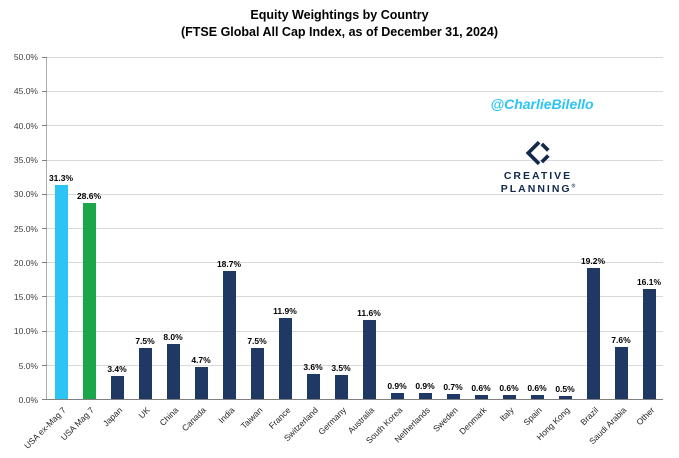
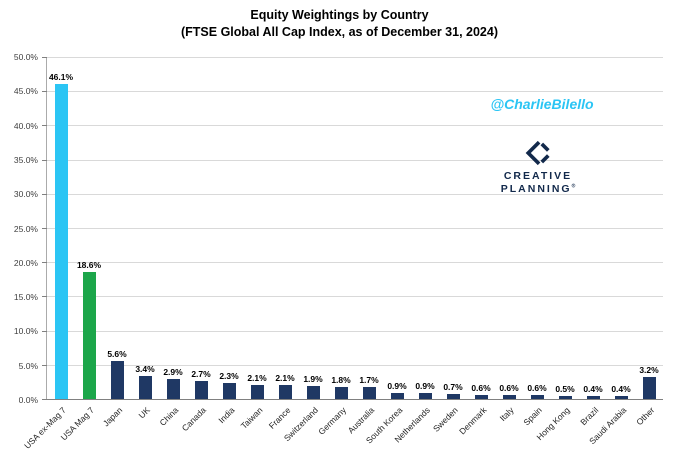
USA ex-Mag 7: 31.3% -> 46.1%
USA Mag 7: 28.6% -> 18.6%
Japan: 3.4% -> 5.6%
UK: 7.5% -> 3.4%
China: 8.0% -> 2.9%
Canada: 4.7% -> 2.7%
India: 18.7% -> 2.3%
Taiwan: 7.5% -> 2.1%
France: 11.9% -> 2.1%
Switzerland: 3.6% -> 1.9%
Germany: 3.5% -> 1.8%
Australia: 11.6% -> 1.7%
Brazil: 19.2% -> 0.4%
Saudi Arabia: 7.6% -> 0.4%
Other: 16.1% -> 3.2%
